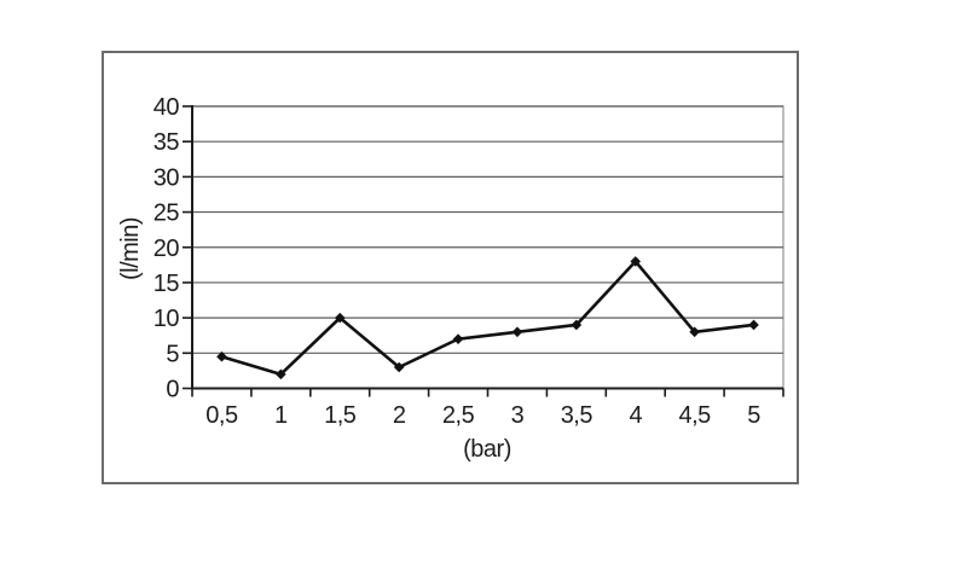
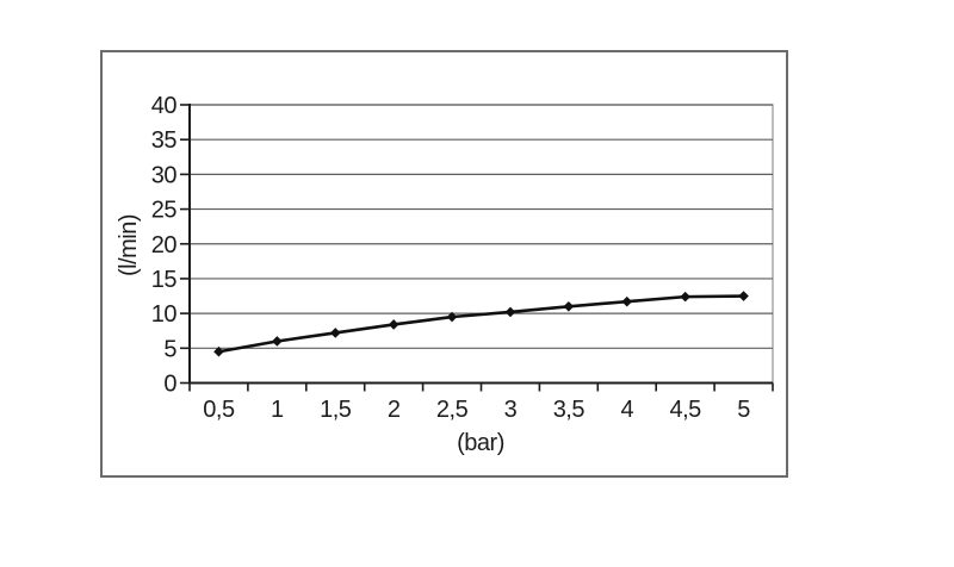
1: 2 -> 6
1,5: 10 -> 7
2: 3 -> 8
2,5: 7 -> 10
3: 8 -> 10
3,5: 9 -> 11
4: 18 -> 12
4,5: 8 -> 12
5: 9 -> 12
